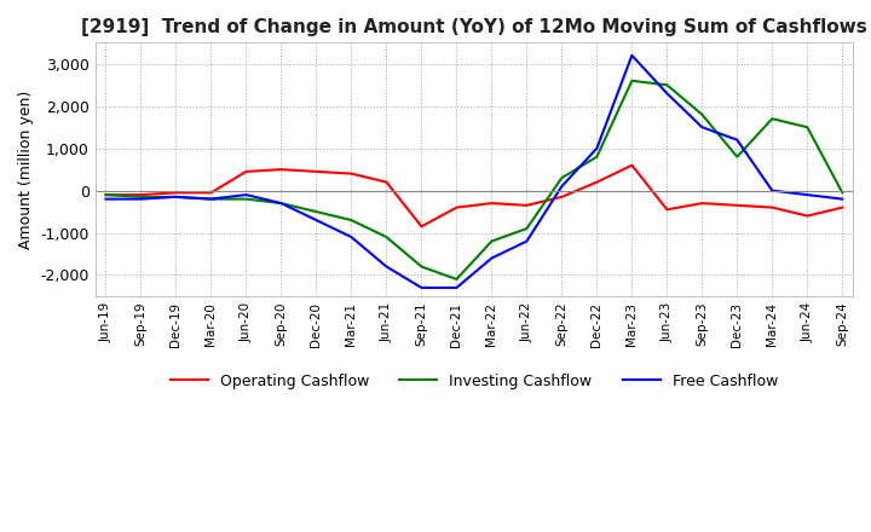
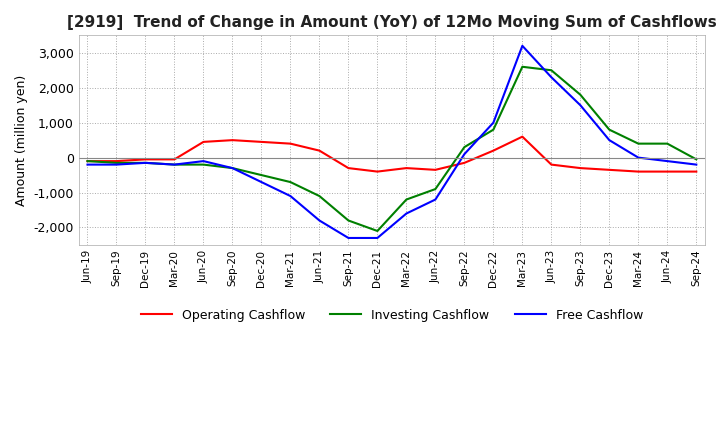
Operating Cashflow/Sep-21: -850 -> -300
Operating Cashflow/Jun-23: -450 -> -200
Free Cashflow/Dec-23: 1,200 -> 500
Investing Cashflow/Mar-24: 1,700 -> 400
Operating Cashflow/Jun-24: -600 -> -400
Investing Cashflow/Jun-24: 1,500 -> 400
